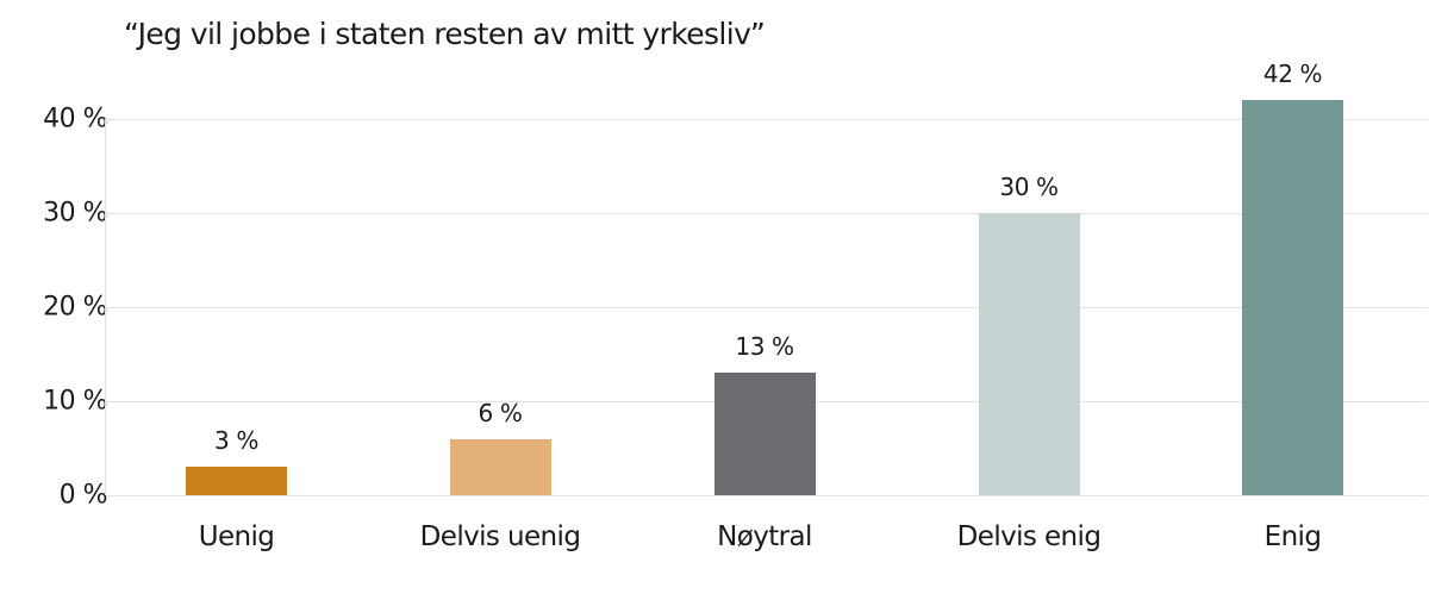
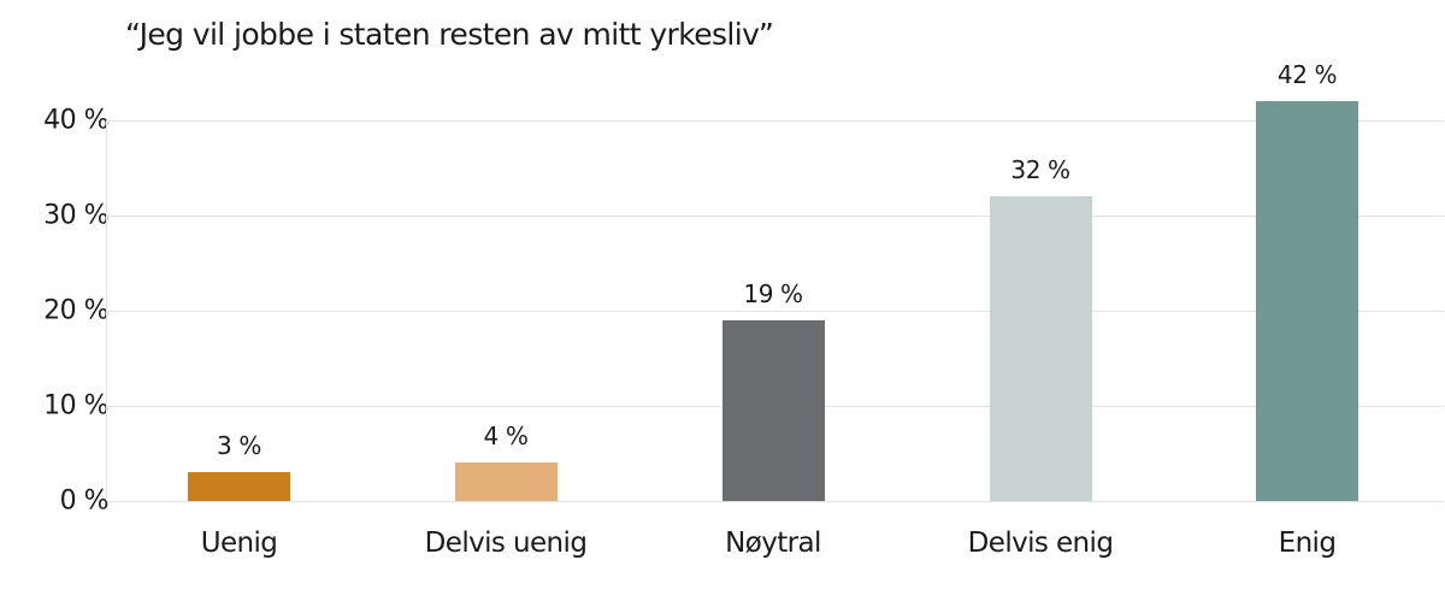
Delvis uenig: 6 -> 4
Nøytral: 13 -> 19
Delvis enig: 30 -> 32
